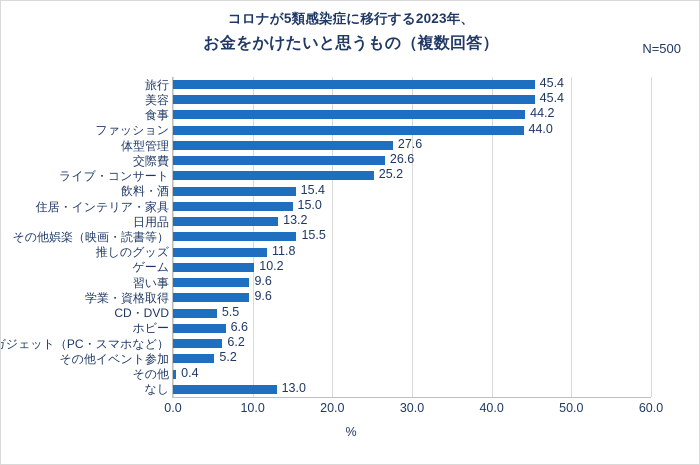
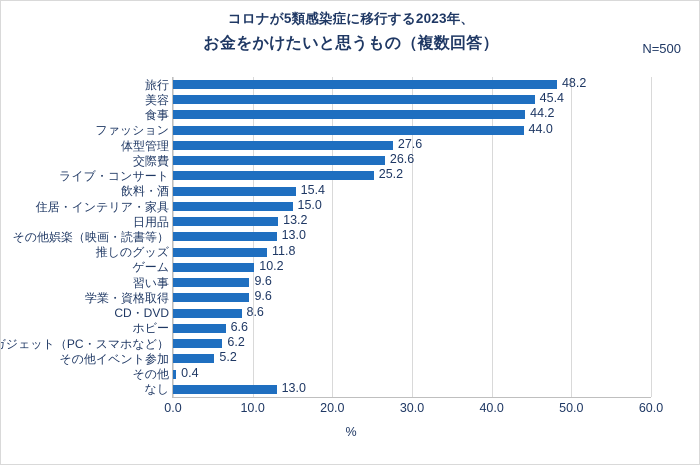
旅行: 45.4 -> 48.2
その他娯楽（映画・読書等）: 15.5 -> 13.0
CD・DVD: 5.5 -> 8.6
